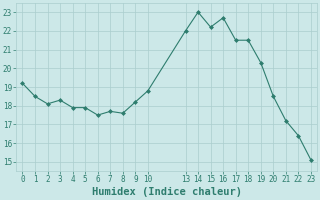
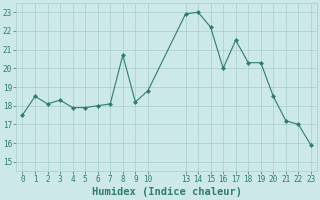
0: 19.2 -> 17.5
6: 17.5 -> 18.0
7: 17.7 -> 18.1
8: 17.6 -> 20.7
13: 22.0 -> 22.9
16: 22.7 -> 20.0
18: 21.5 -> 20.3
22: 16.4 -> 17.0
23: 15.1 -> 15.9
